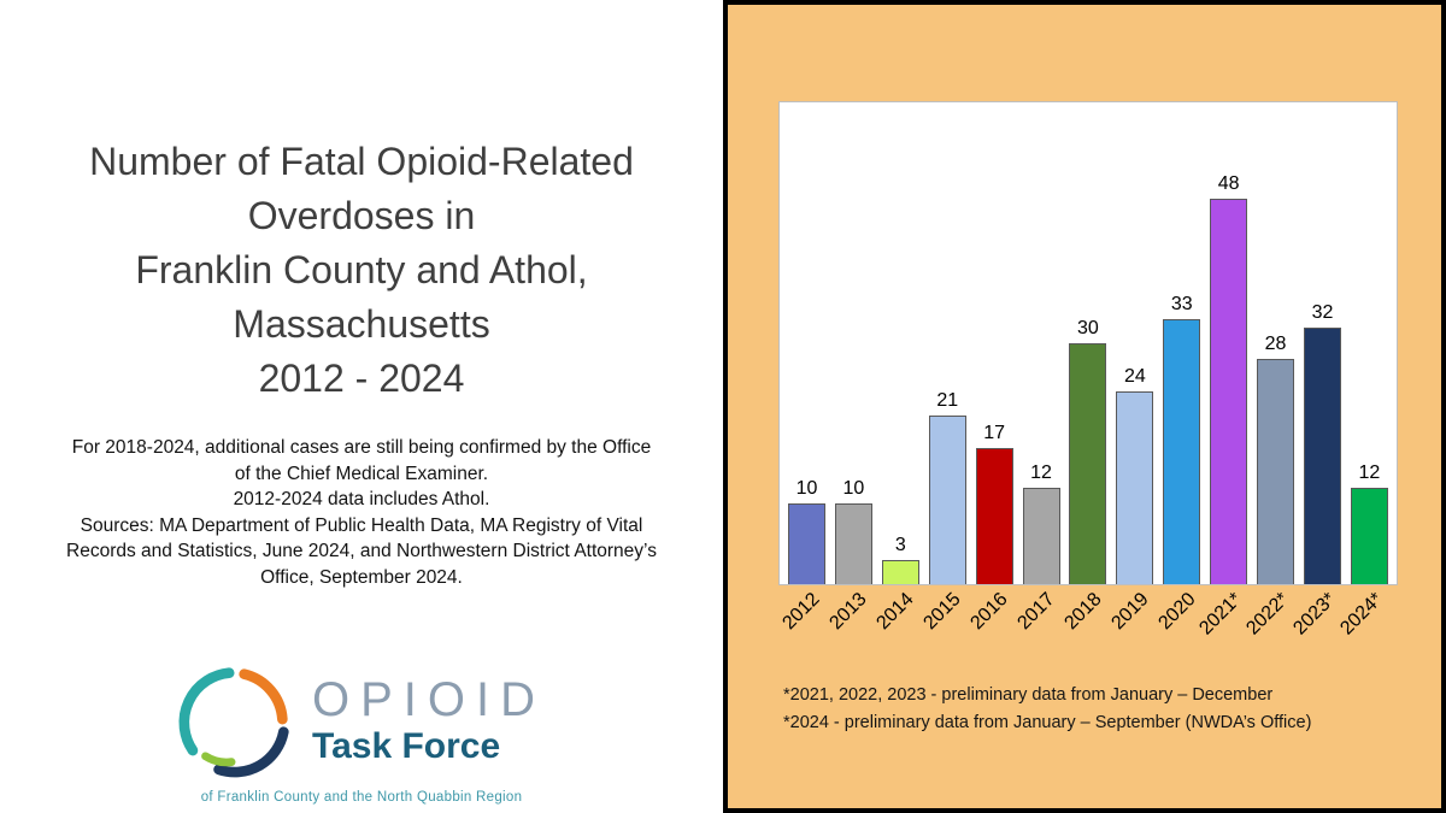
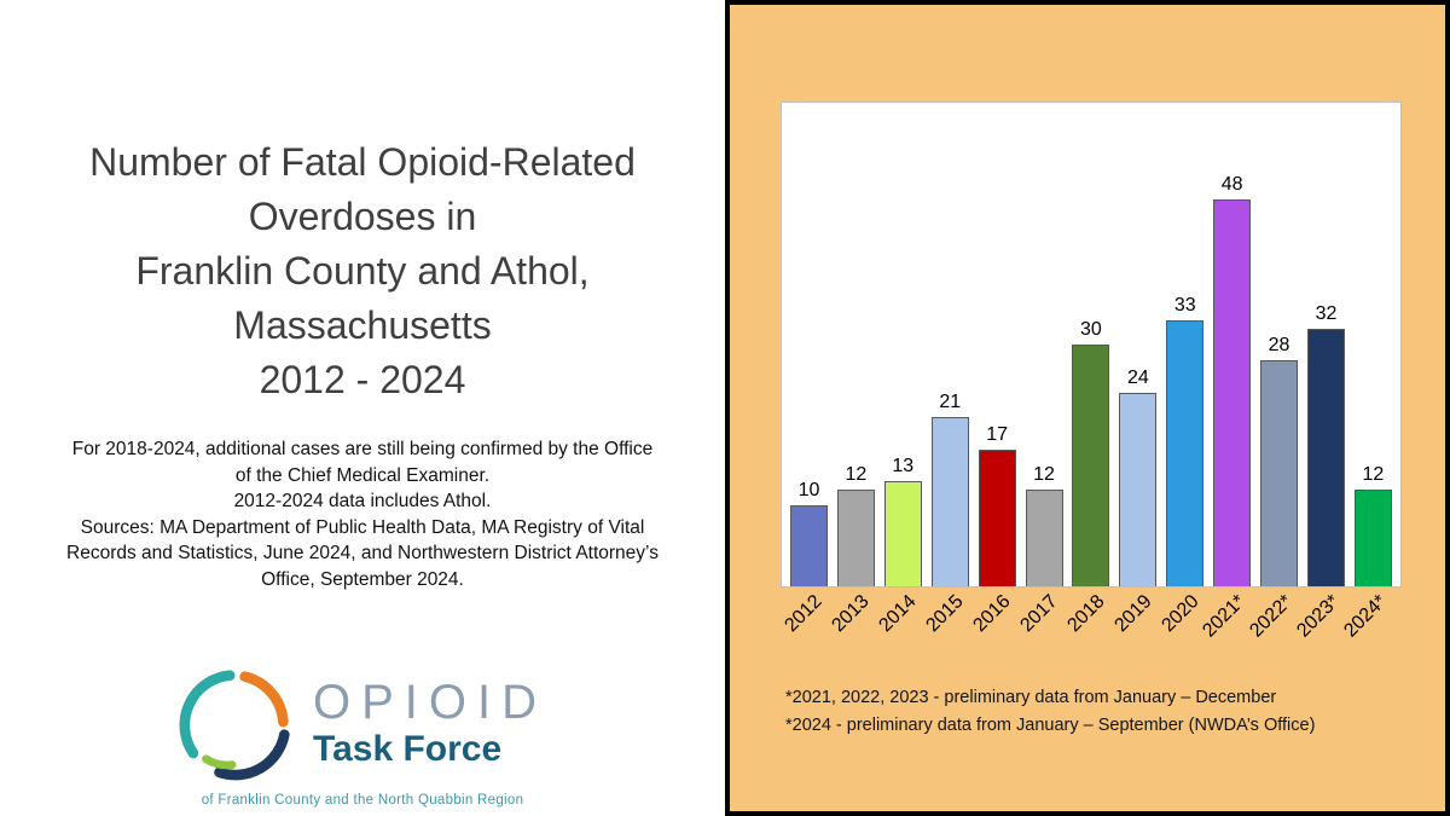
2013: 10 -> 12
2014: 3 -> 13
